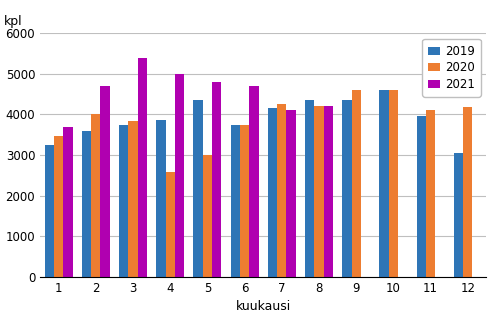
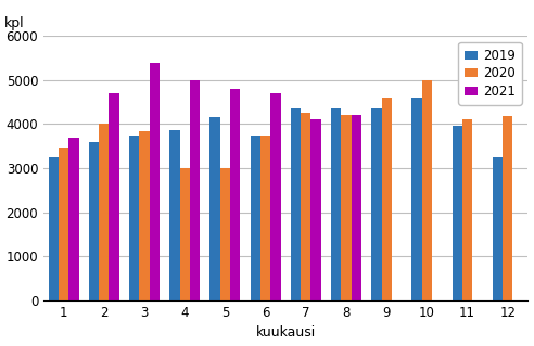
2020/4: 2580 -> 3000
2019/5: 4350 -> 4150
2019/7: 4150 -> 4350
2020/10: 4600 -> 5000
2019/12: 3050 -> 3250
